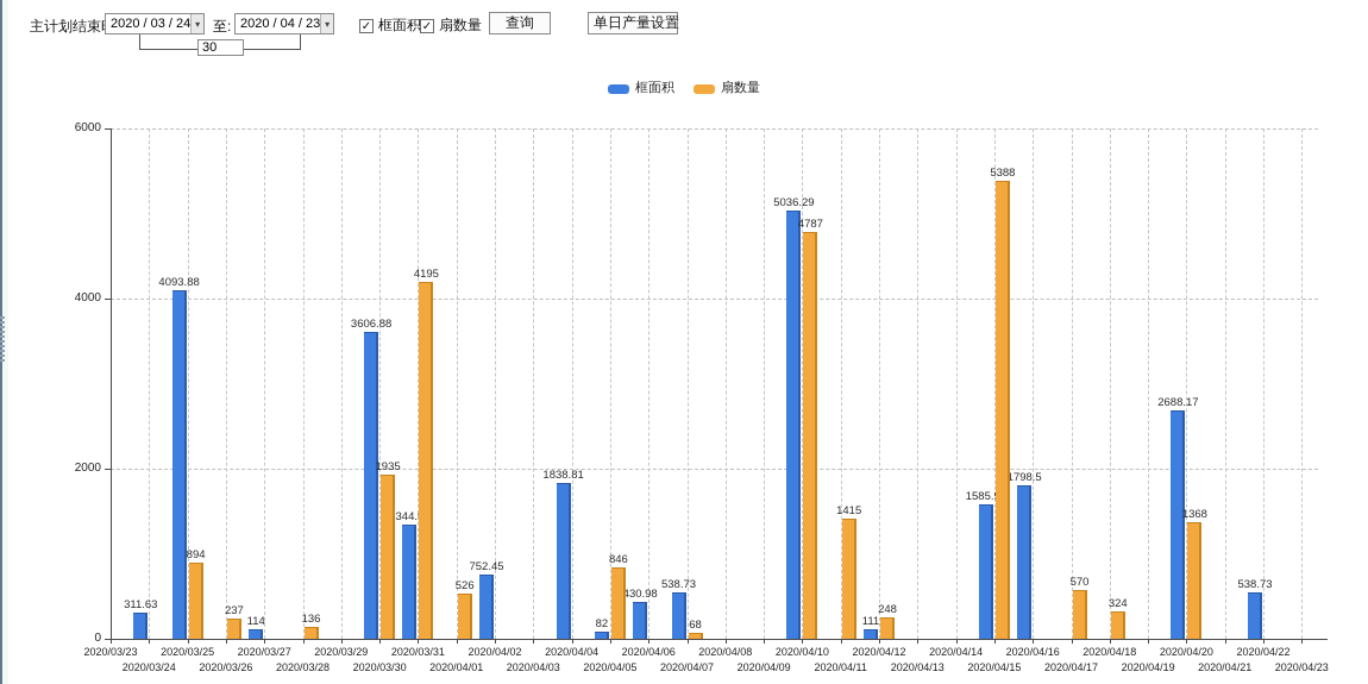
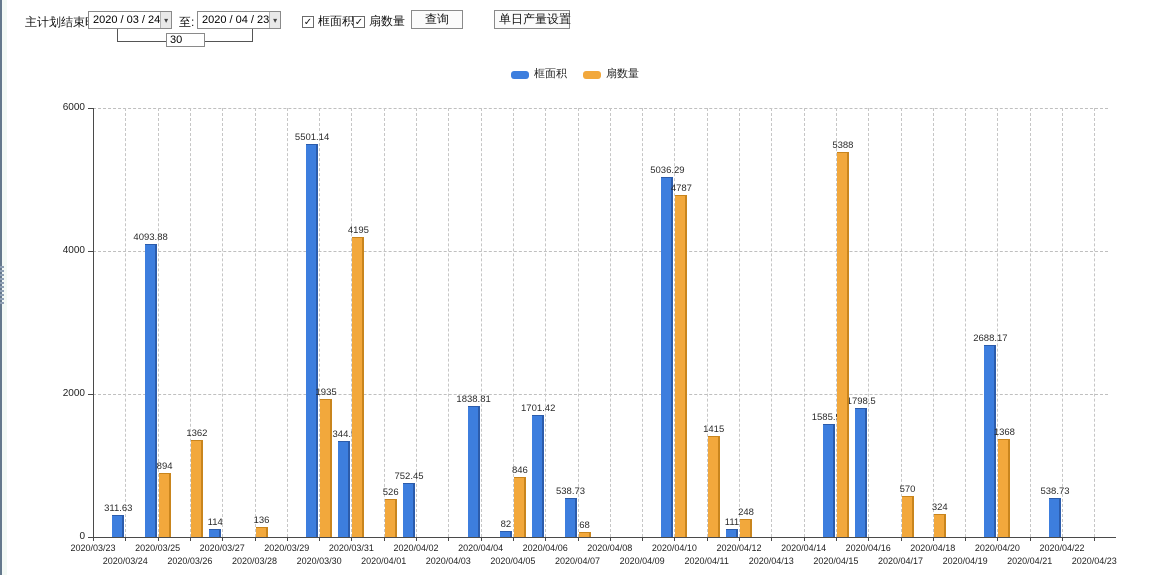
扇数量/2020/03/26: 237 -> 1362
框面积/2020/03/30: 3606.88 -> 5501.14
框面积/2020/04/06: 430.98 -> 1701.42
